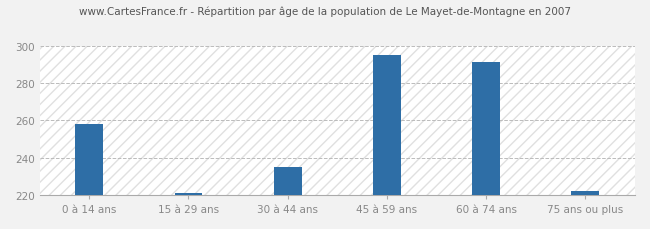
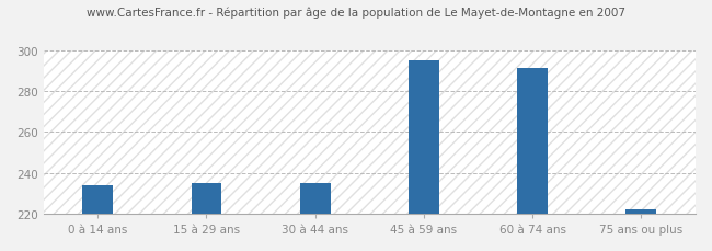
0 à 14 ans: 258 -> 234
15 à 29 ans: 221 -> 235
